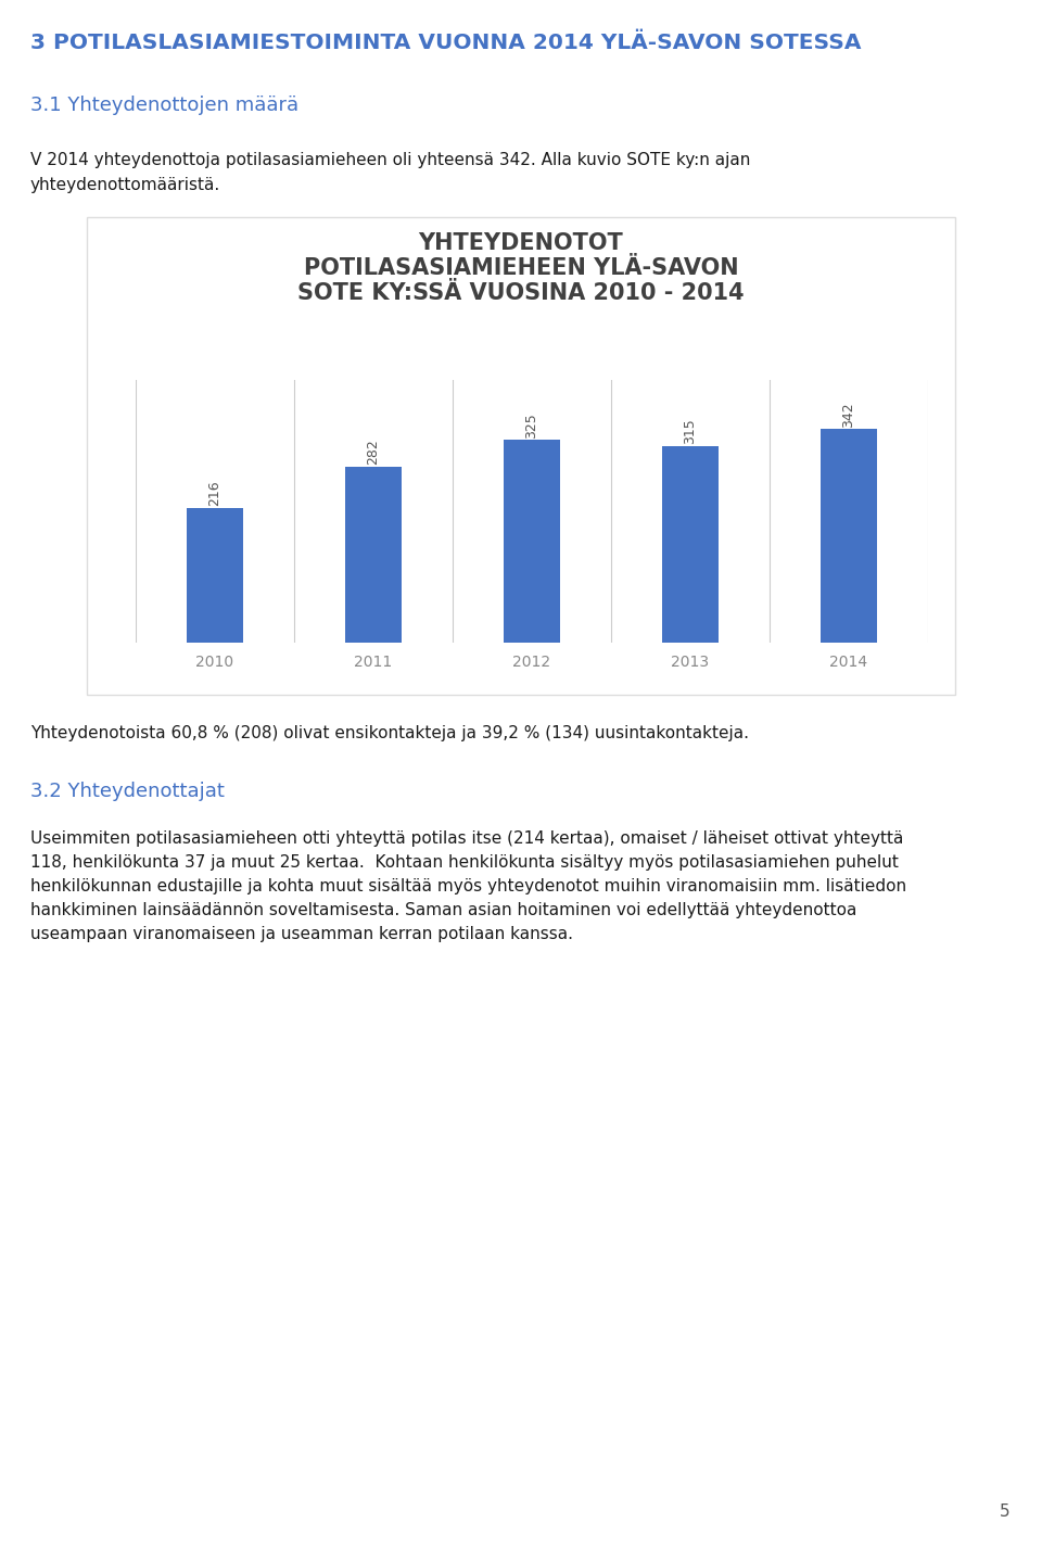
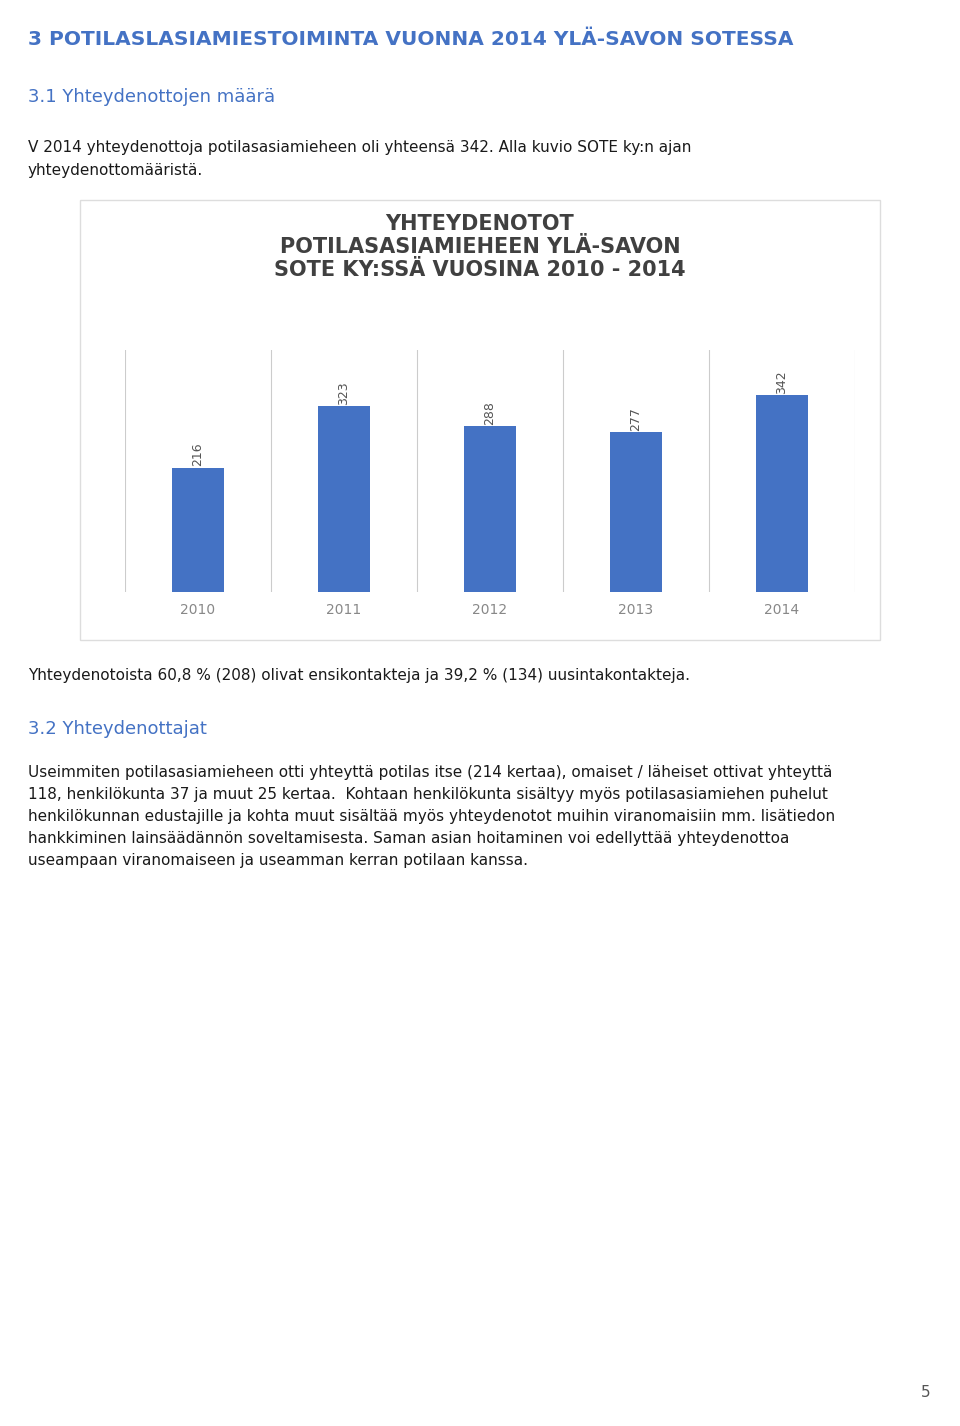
2011: 282 -> 323
2012: 325 -> 288
2013: 315 -> 277
